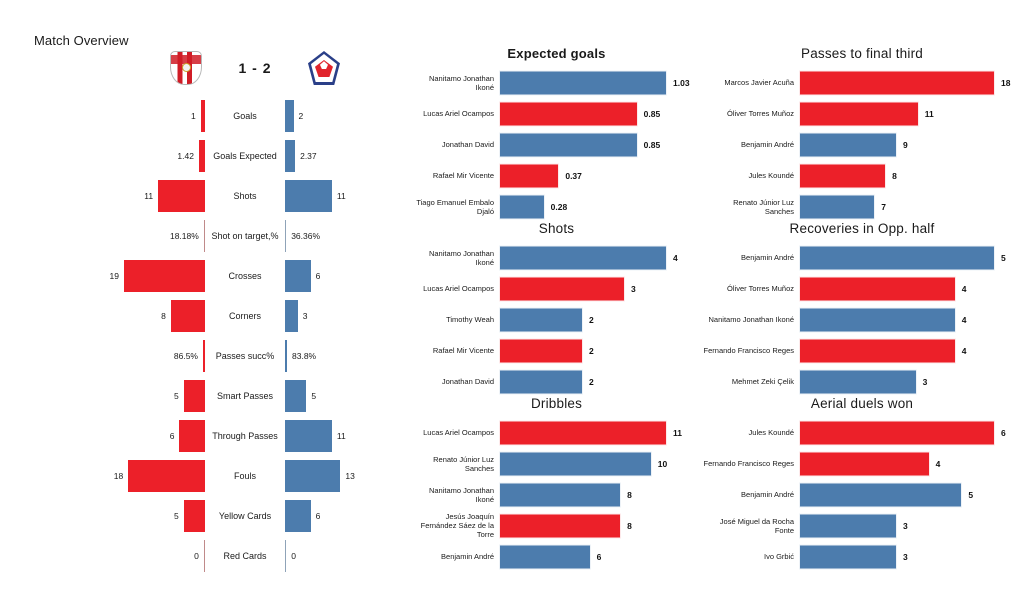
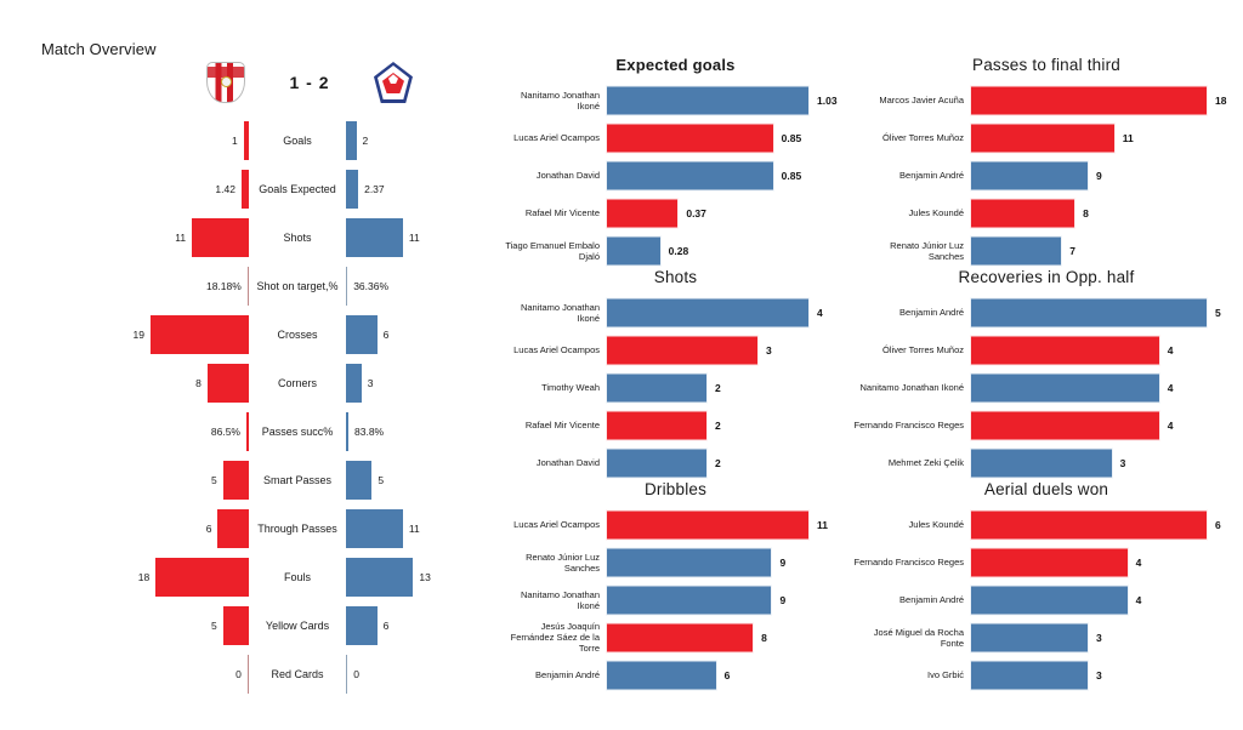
Dribbles/Renato Júnior Luz Sanches: 10 -> 9
Dribbles/Nanitamo Jonathan Ikoné: 8 -> 9
Aerial duels won/Benjamin André: 5 -> 4
